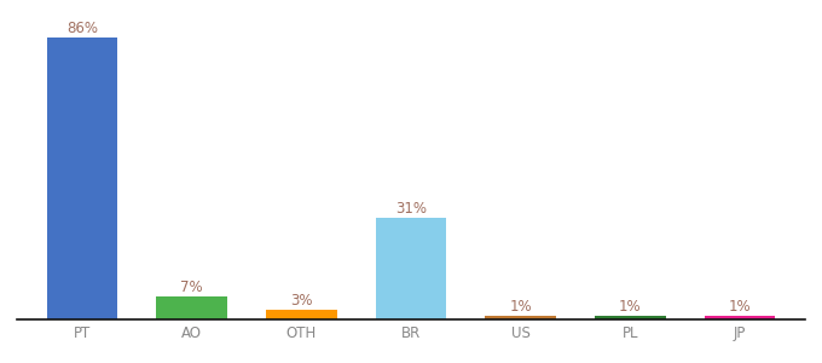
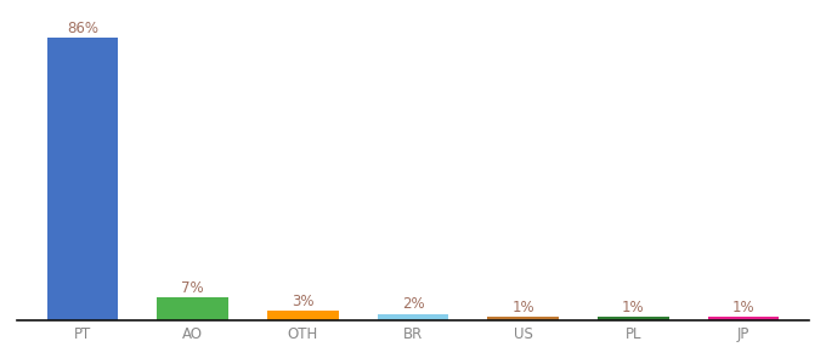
BR: 31% -> 2%
